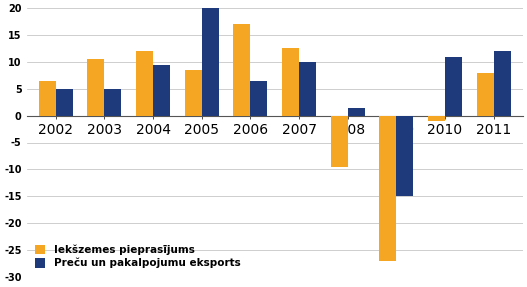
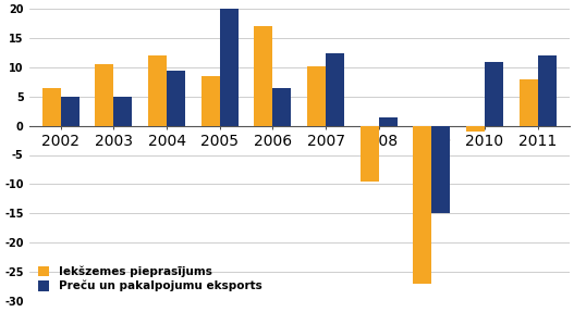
Iekšzemes pieprasījums/2007: 12.5 -> 10.2
Preču un pakalpojumu eksports/2007: 10.0 -> 12.4
